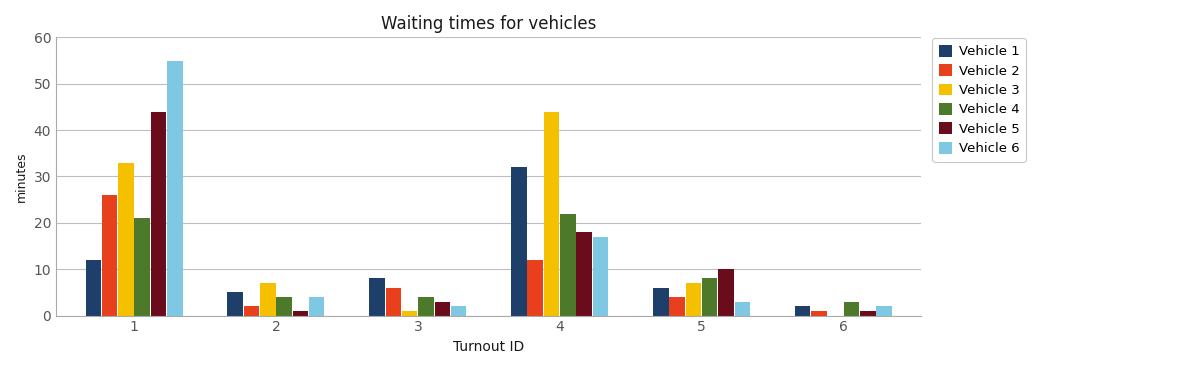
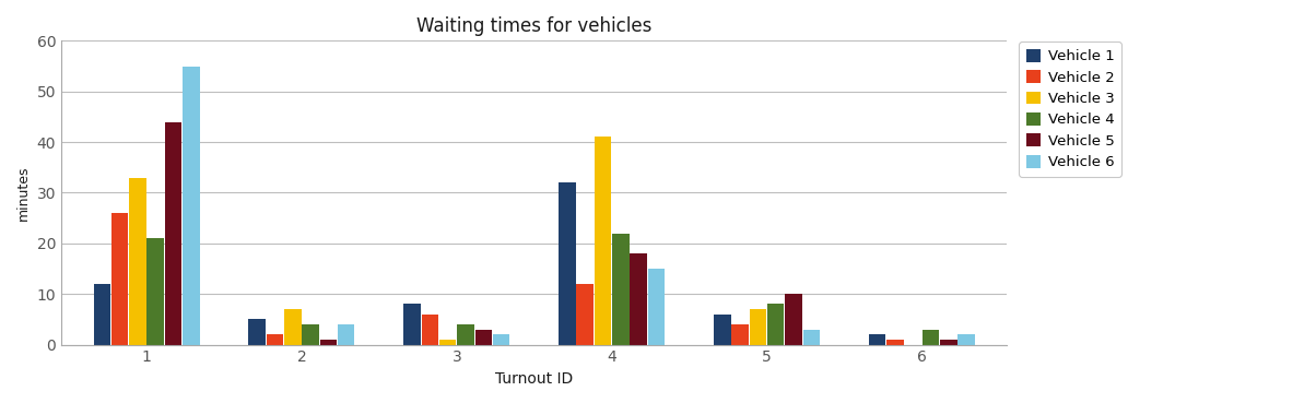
Vehicle 3/4: 44 -> 41
Vehicle 6/4: 17 -> 15
